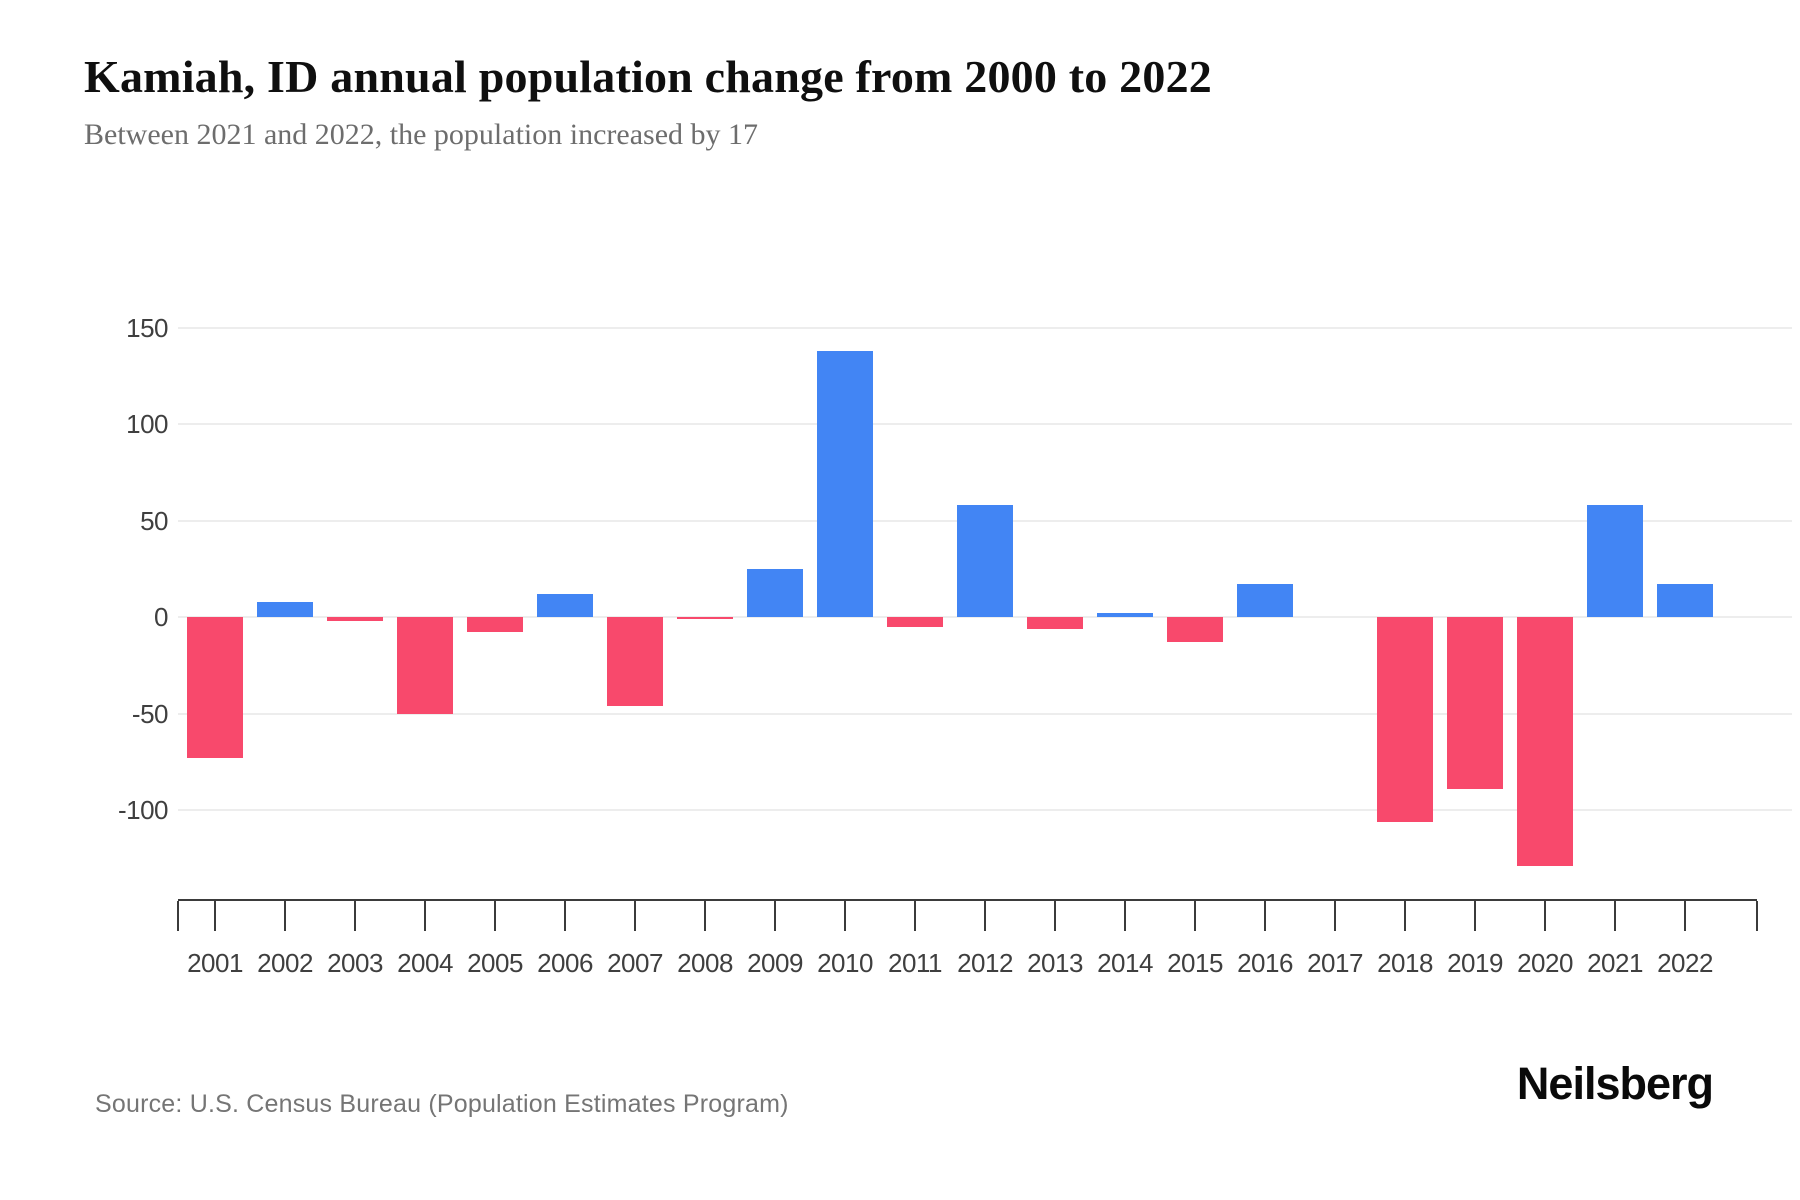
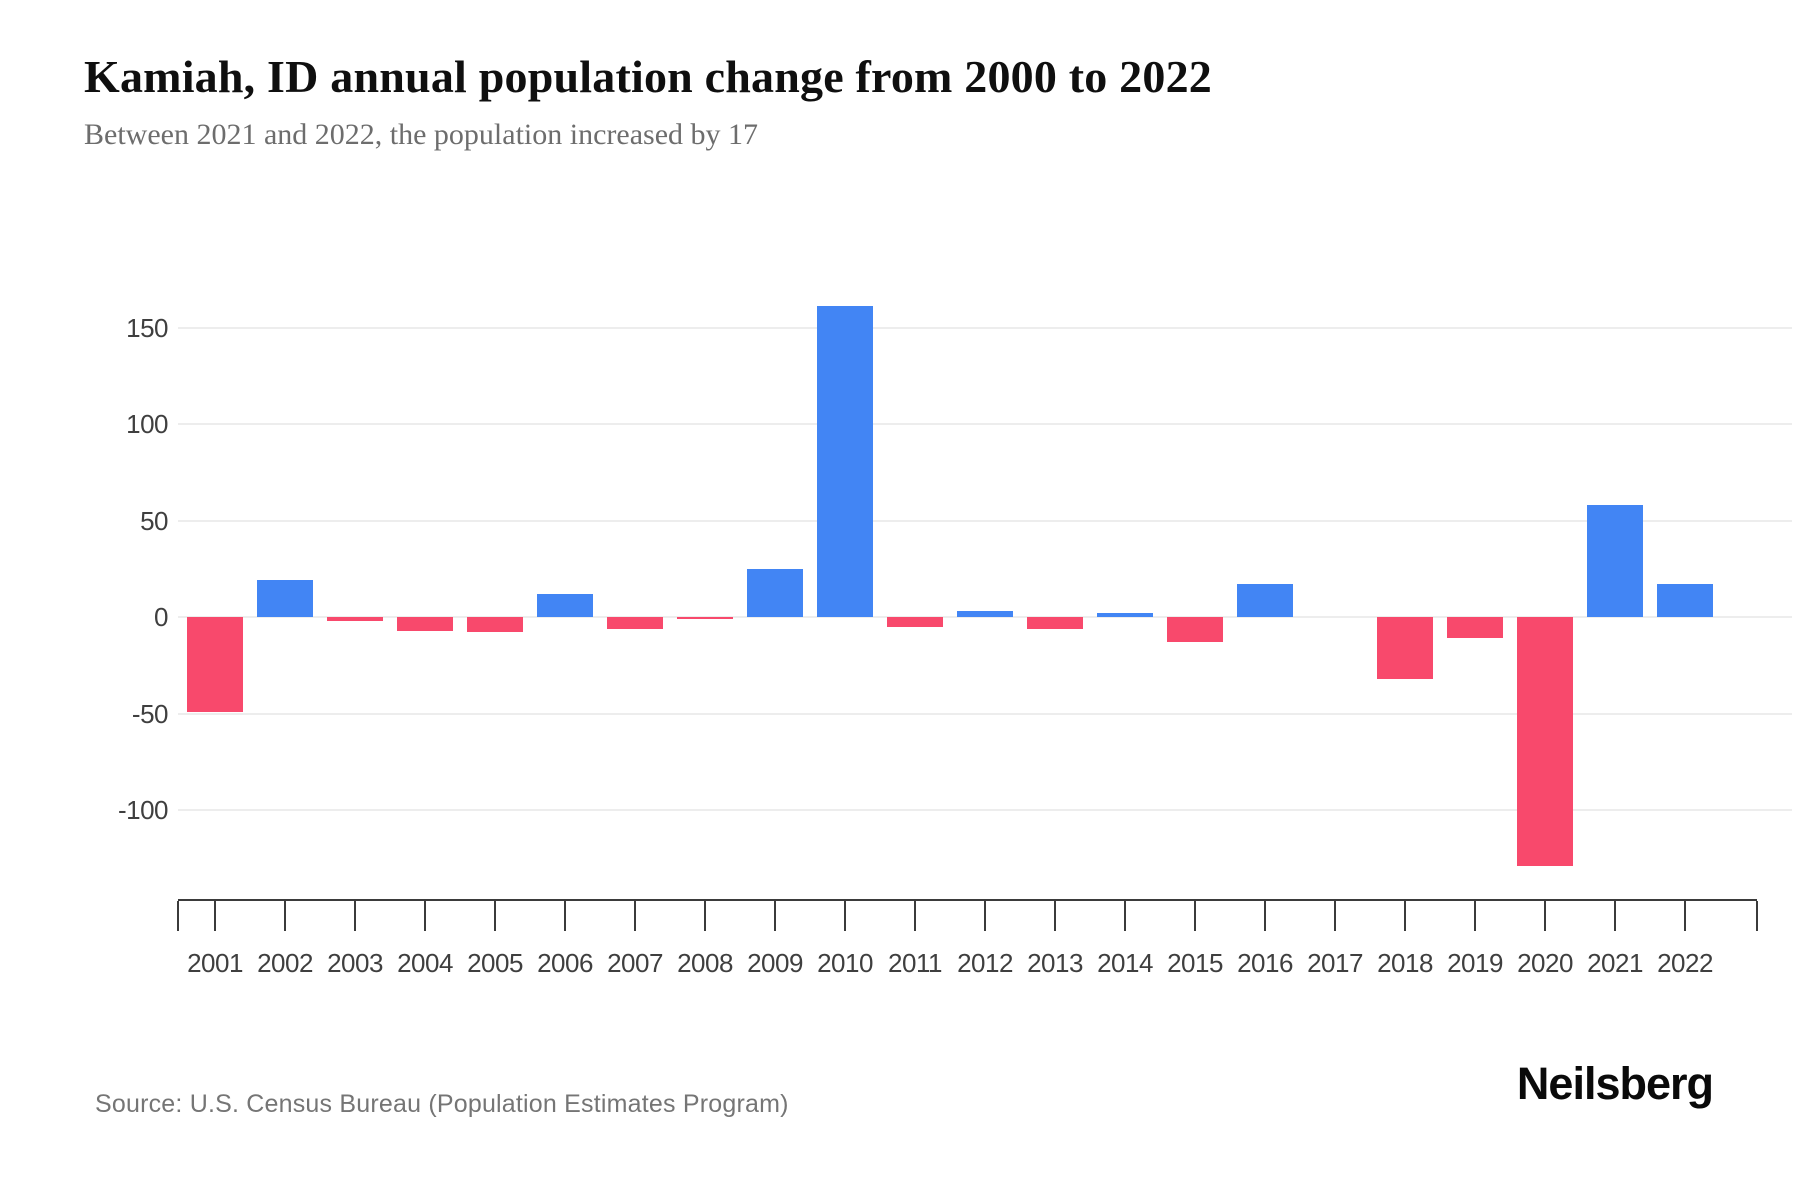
2001: -73 -> -49
2002: 8 -> 19
2004: -50 -> -7
2007: -46 -> -6
2010: 138 -> 161
2012: 58 -> 3
2018: -106 -> -32
2019: -89 -> -11
